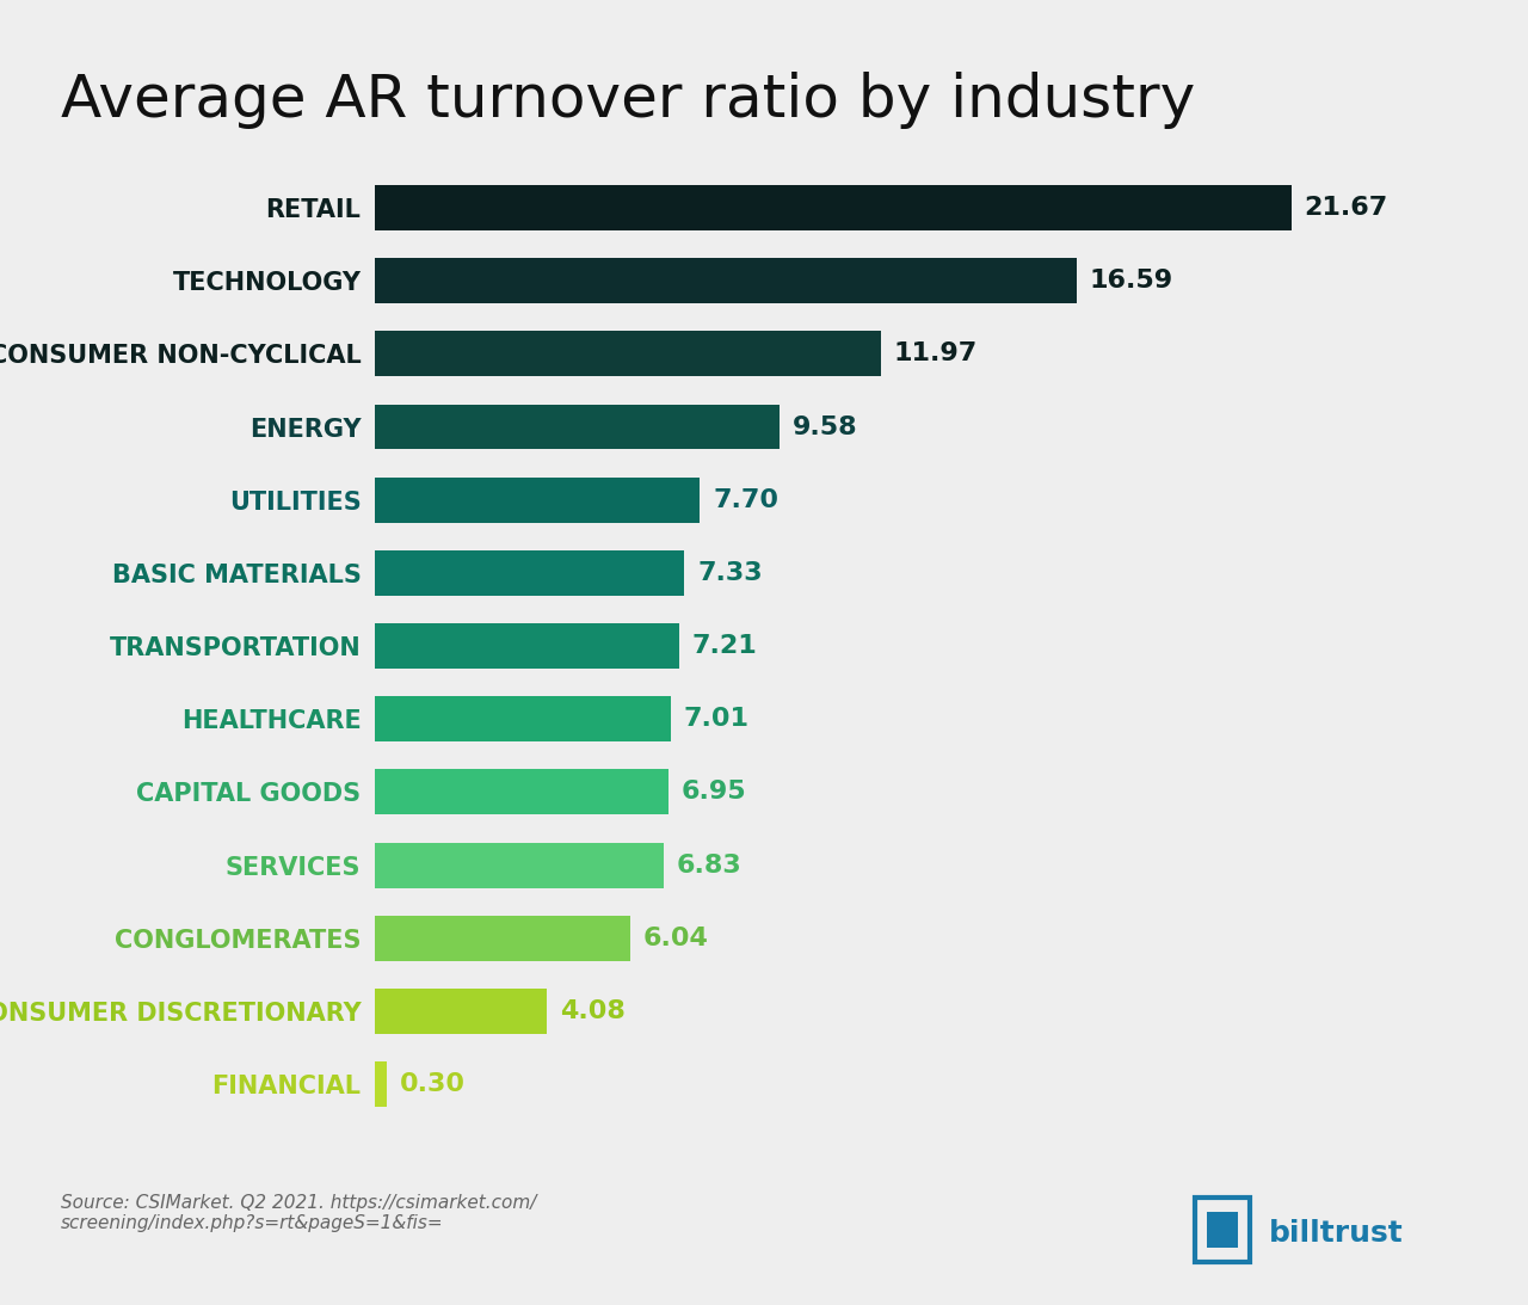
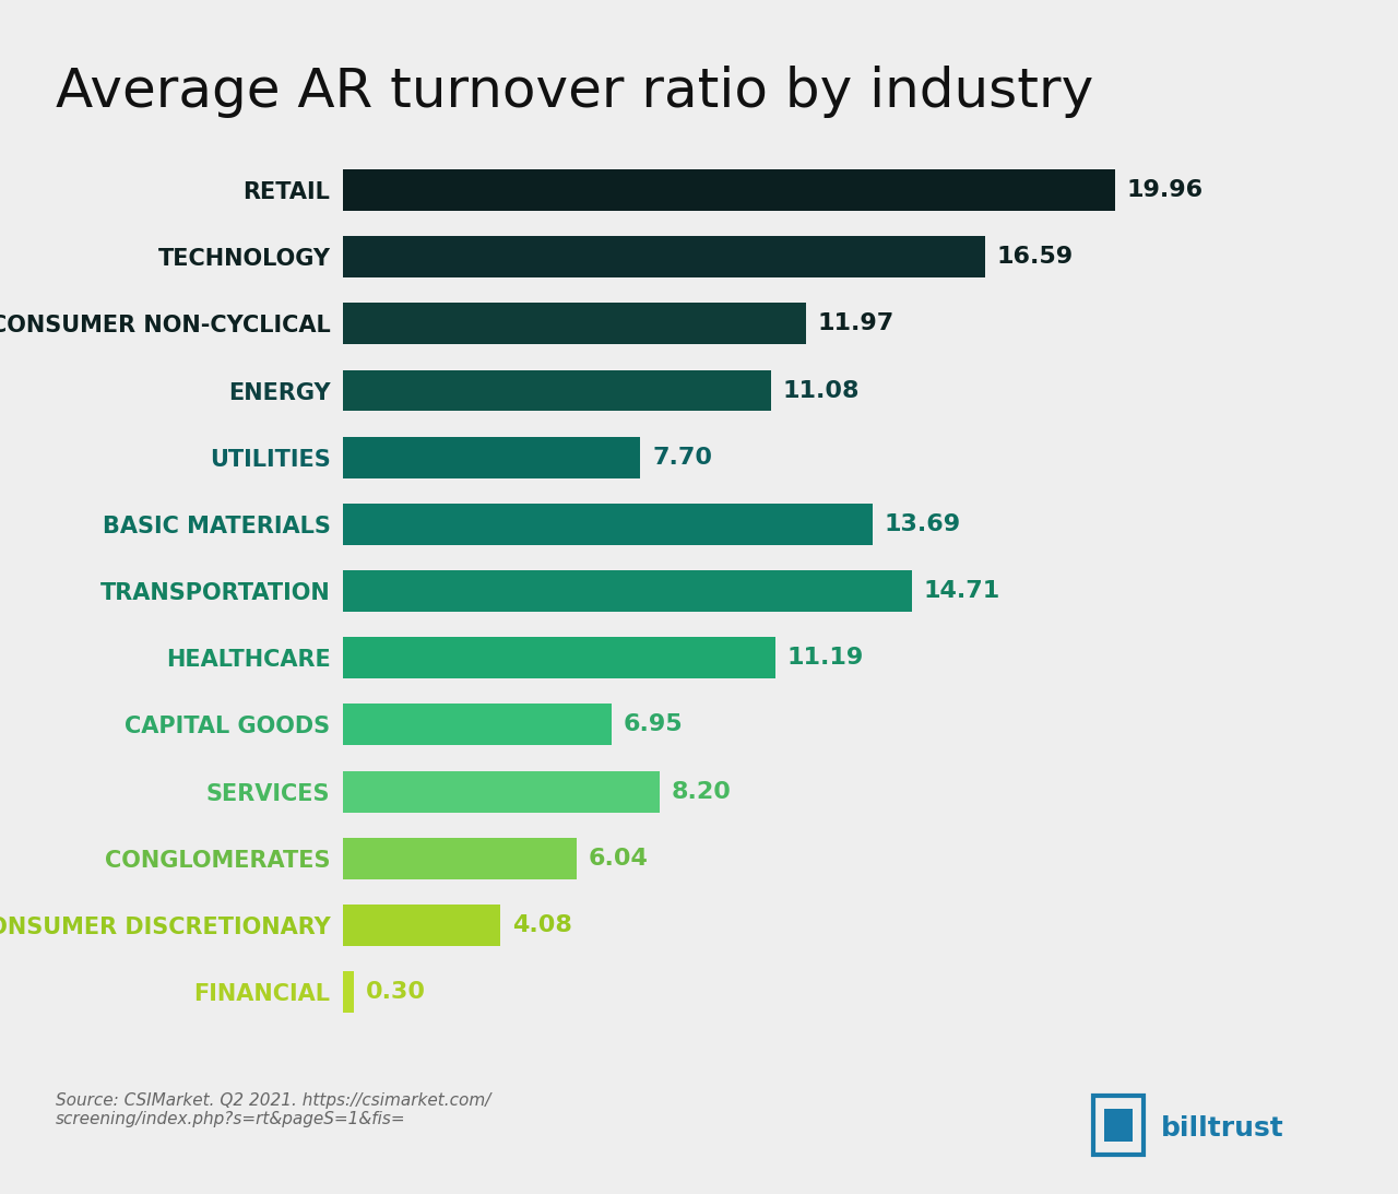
RETAIL: 21.67 -> 19.96
ENERGY: 9.58 -> 11.08
BASIC MATERIALS: 7.33 -> 13.69
TRANSPORTATION: 7.21 -> 14.71
HEALTHCARE: 7.01 -> 11.19
SERVICES: 6.83 -> 8.20
